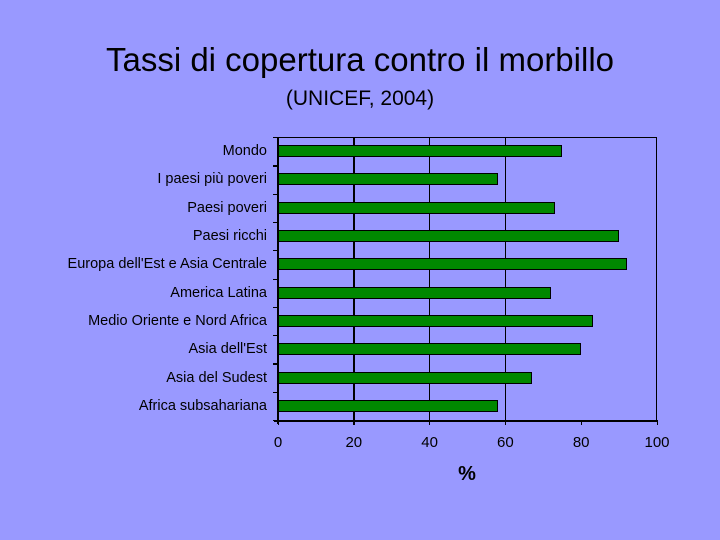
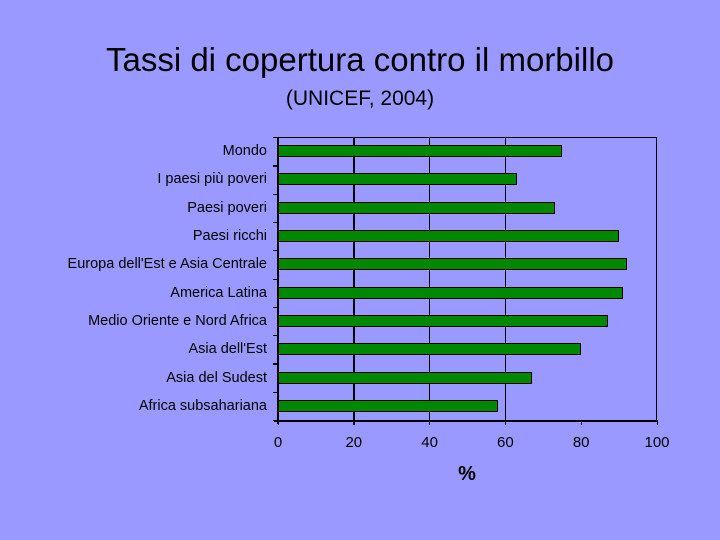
I paesi più poveri: 58 -> 63
America Latina: 72 -> 91
Medio Oriente e Nord Africa: 83 -> 87
